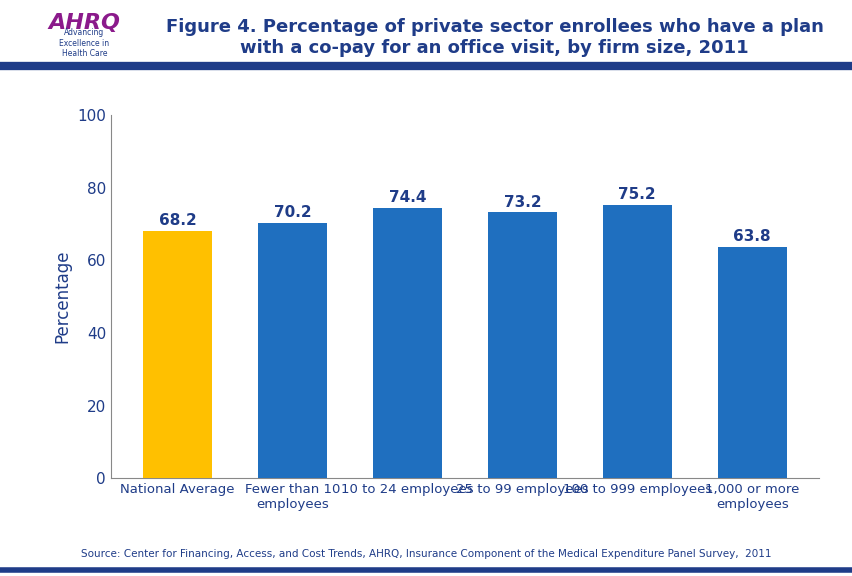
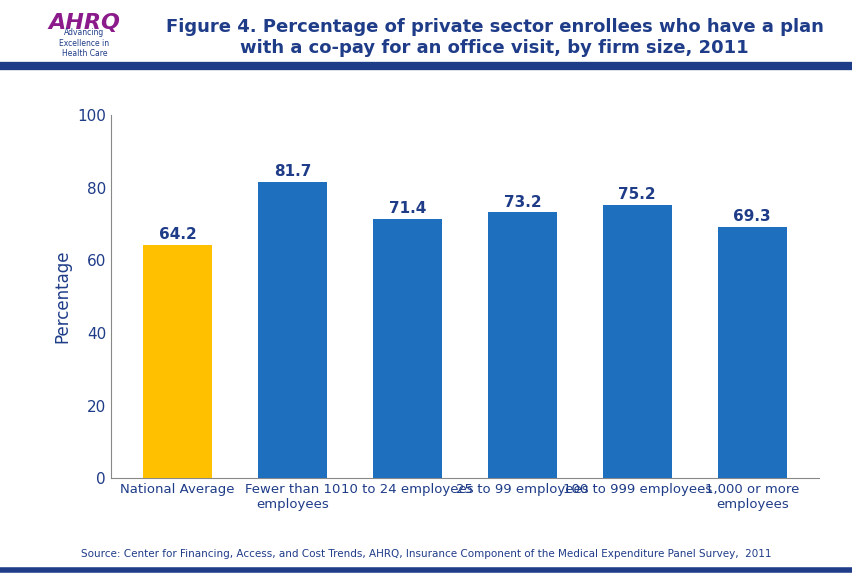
National Average: 68.2 -> 64.2
Fewer than 10 employees: 70.2 -> 81.7
10 to 24 employees: 74.4 -> 71.4
1,000 or more employees: 63.8 -> 69.3
